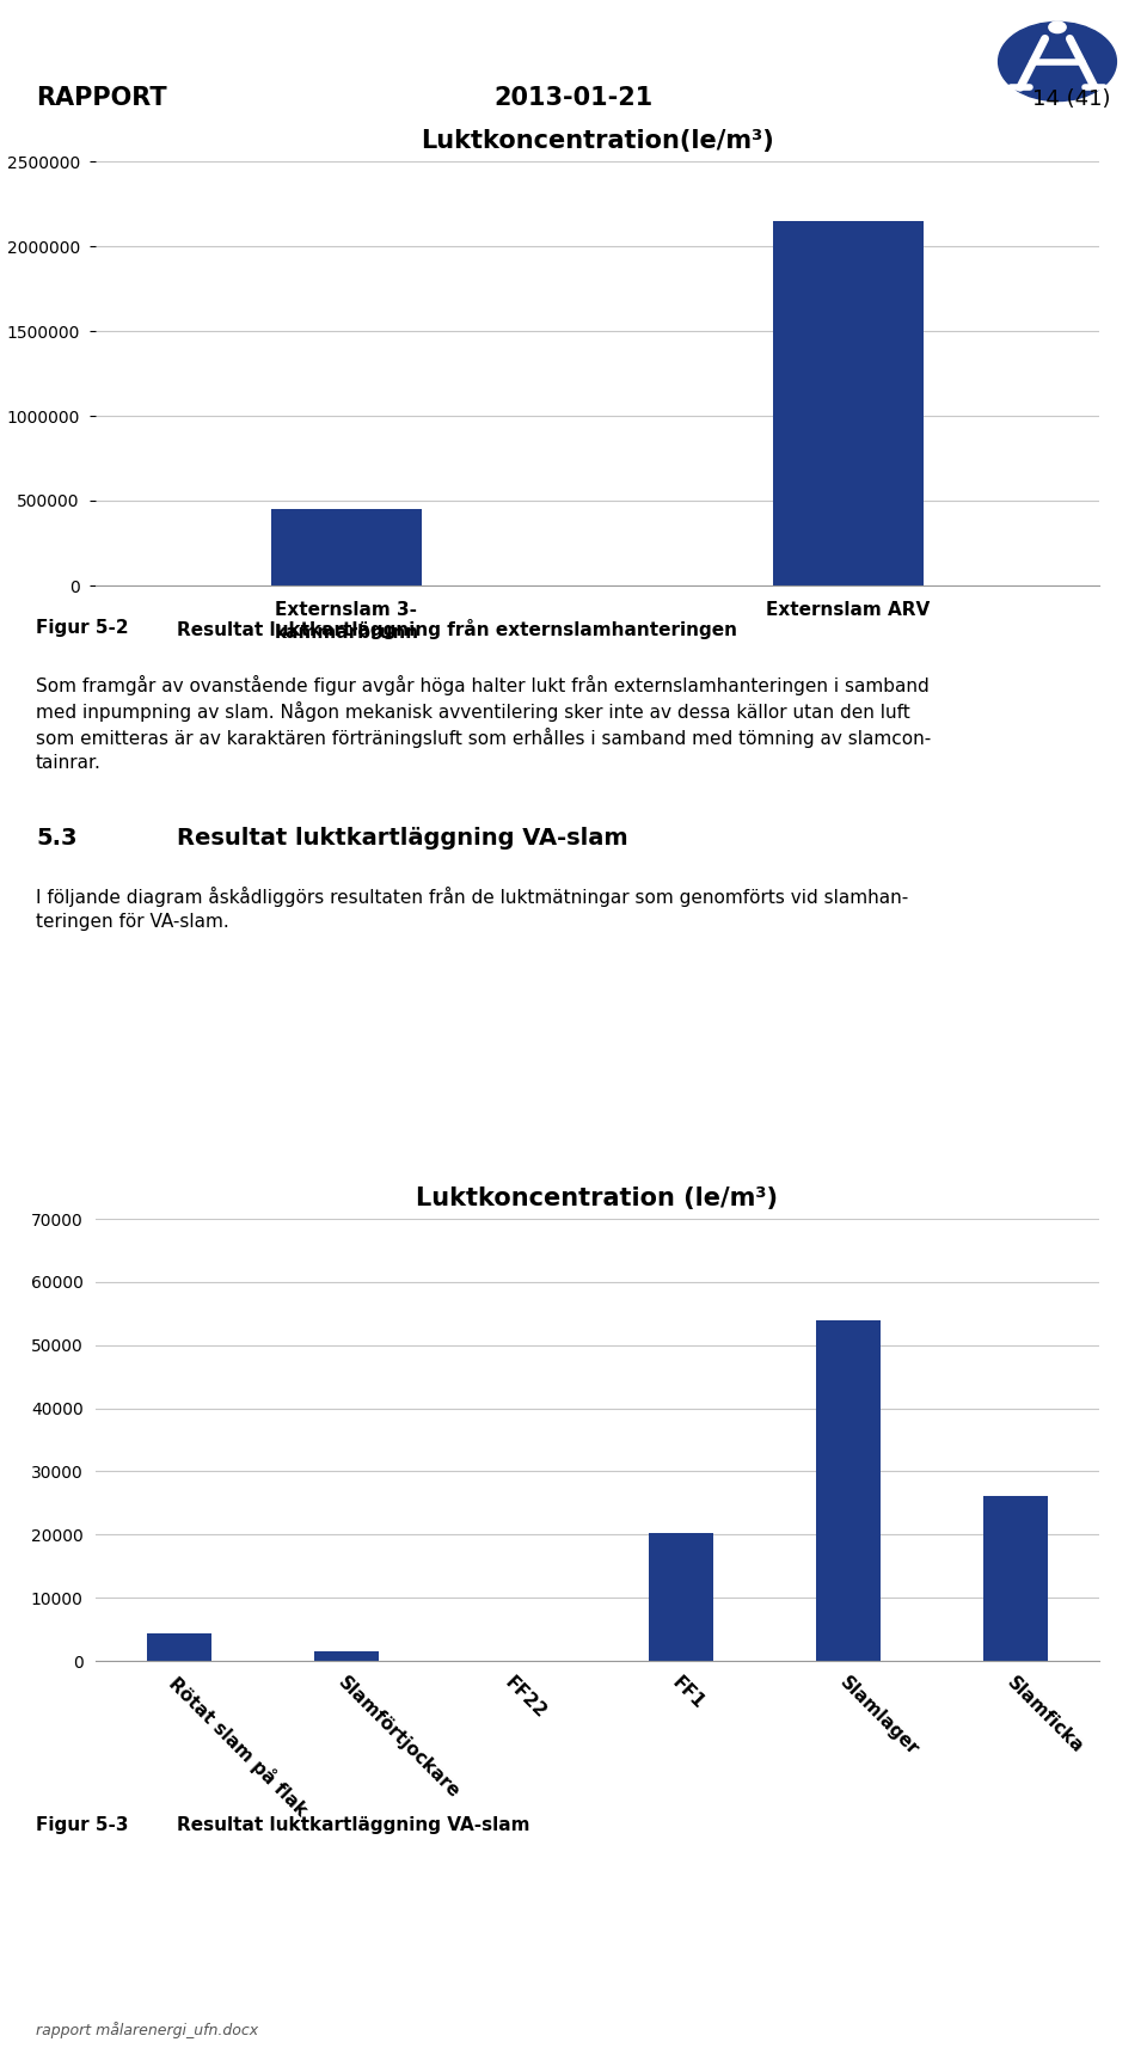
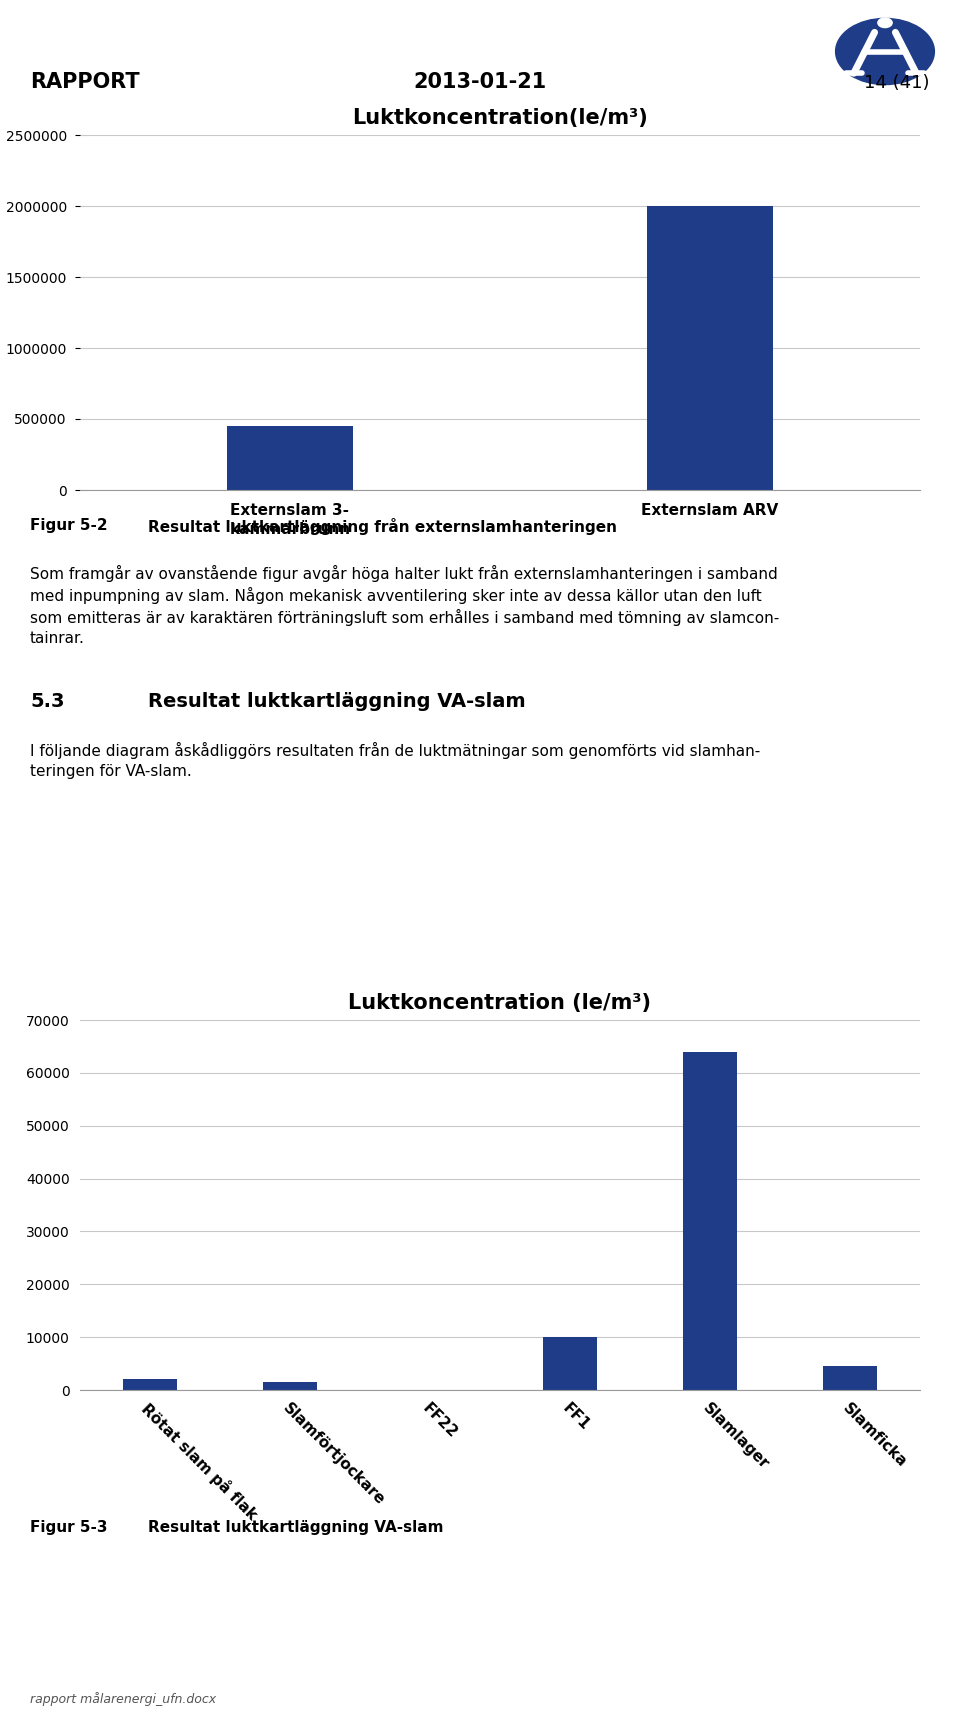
Luktkoncentration(le/m³)/Externslam ARV: 2150000 -> 2000000
Luktkoncentration (le/m³)/Rötat slam på flak: 4400 -> 2000
Luktkoncentration (le/m³)/FF1: 20200 -> 10000
Luktkoncentration (le/m³)/Slamlager: 54000 -> 64000
Luktkoncentration (le/m³)/Slamficka: 26200 -> 4500
